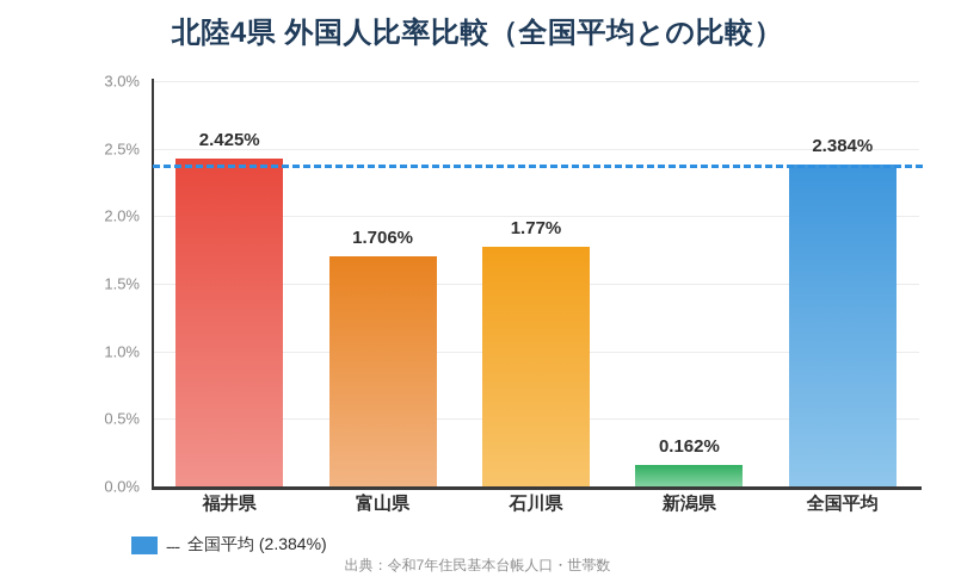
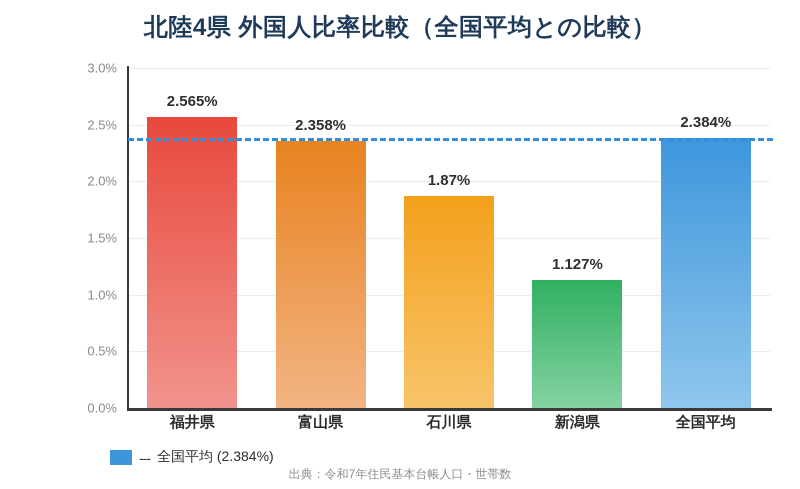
福井県: 2.425% -> 2.565%
富山県: 1.706% -> 2.358%
石川県: 1.77% -> 1.87%
新潟県: 0.162% -> 1.127%
